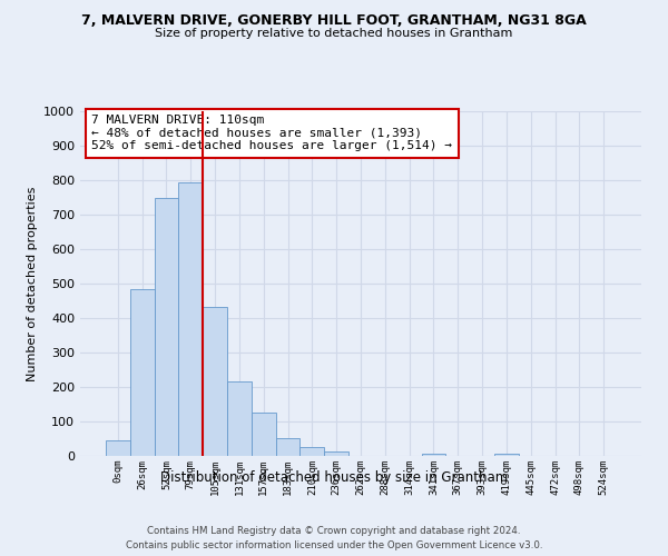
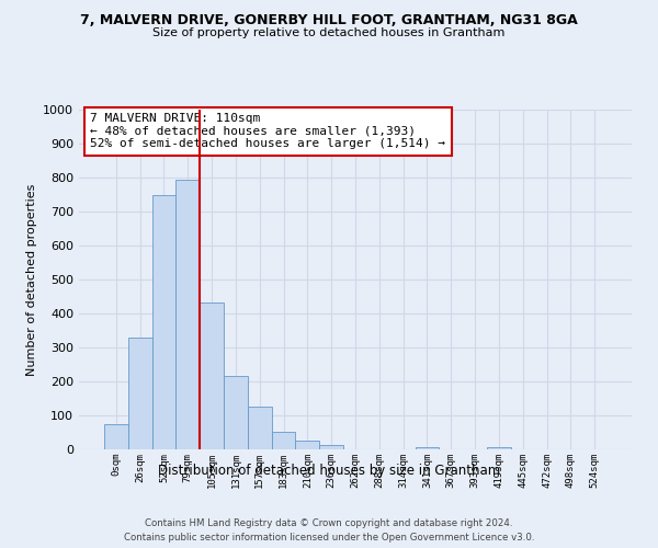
0sqm: 44 -> 75
26sqm: 484 -> 330
